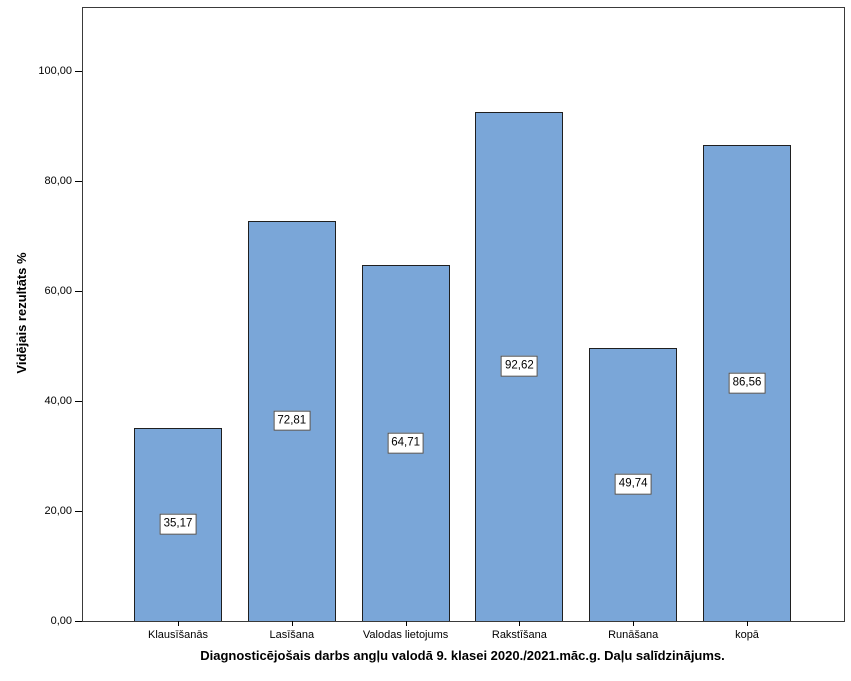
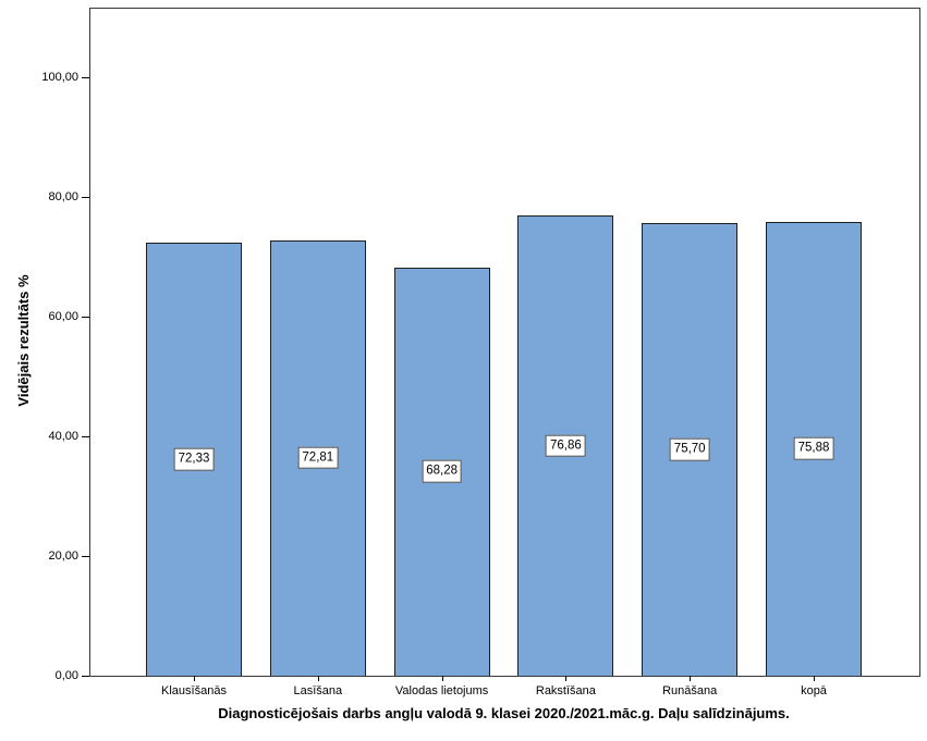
Klausīšanās: 35,17 -> 72,33
Valodas lietojums: 64,71 -> 68,28
Rakstīšana: 92,62 -> 76,86
Runāšana: 49,74 -> 75,70
kopā: 86,56 -> 75,88
